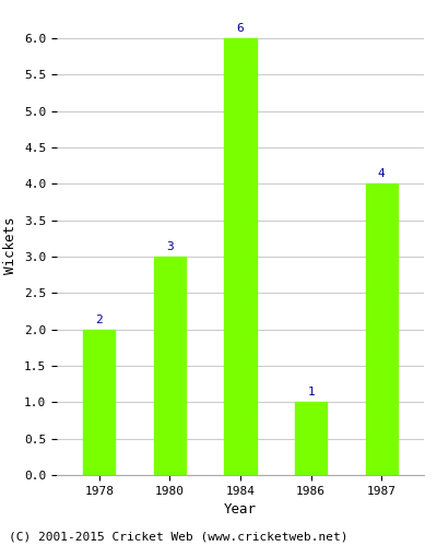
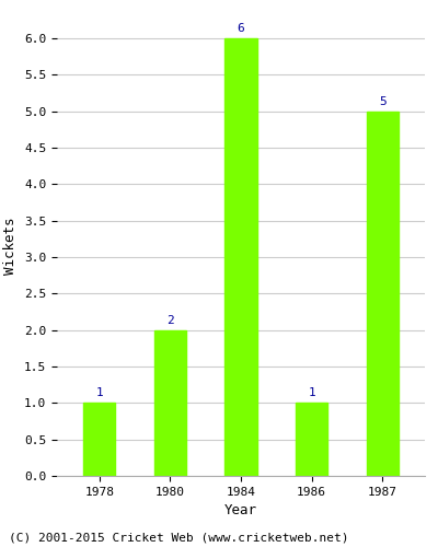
1978: 2 -> 1
1980: 3 -> 2
1987: 4 -> 5
